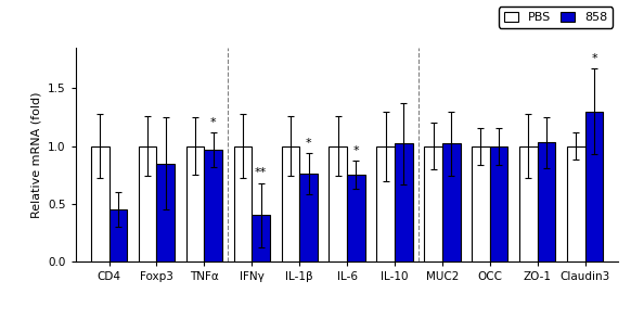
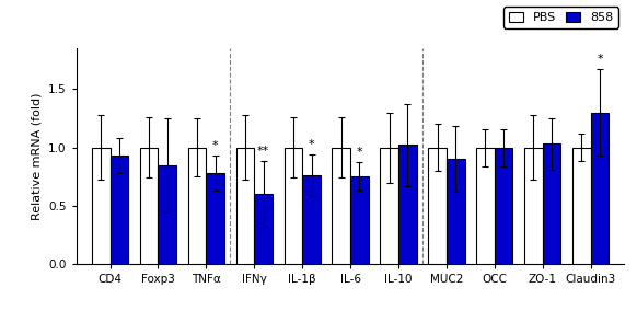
858/CD4: 0.45 -> 0.93
858/TNFα: 0.97 -> 0.78
858/IFNγ: 0.40 -> 0.60
858/MUC2: 1.02 -> 0.90
